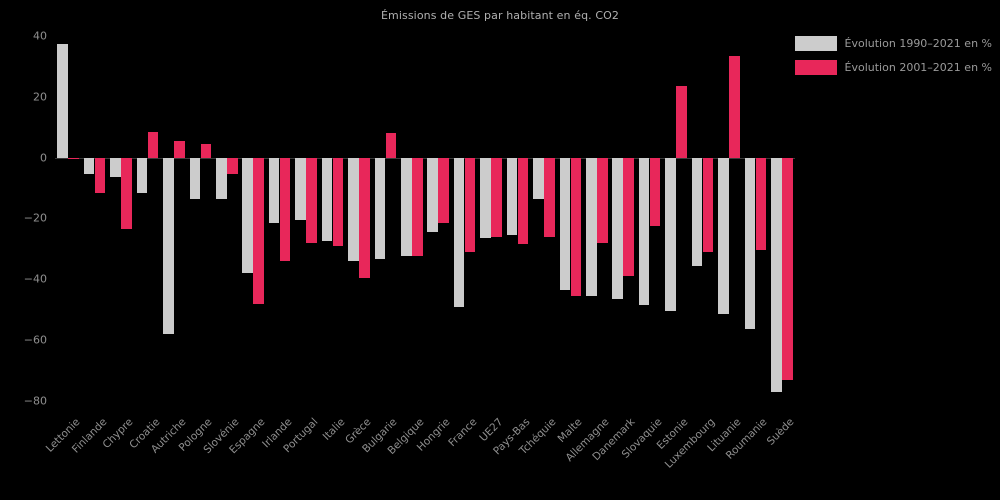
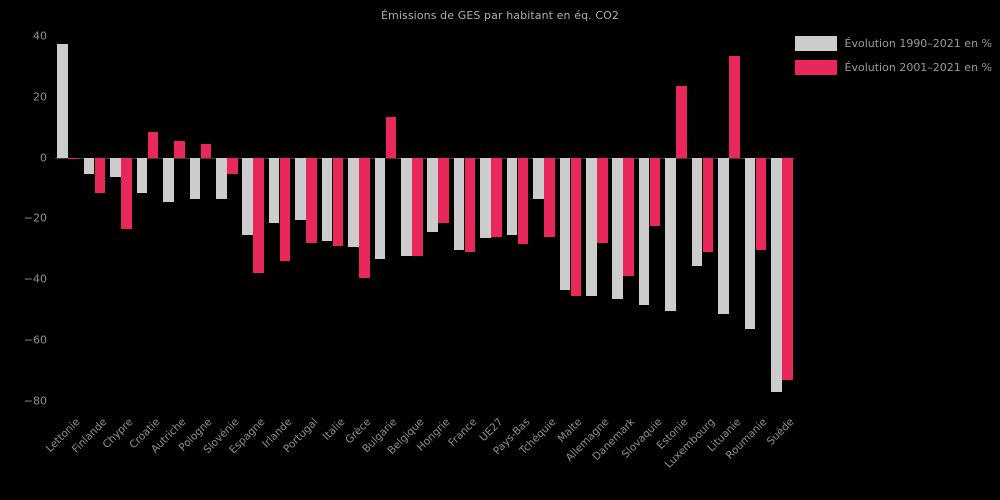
Évolution 1990–2021 en %/Autriche: -58 -> -14
Évolution 1990–2021 en %/Espagne: -38 -> -26
Évolution 2001–2021 en %/Espagne: -48 -> -38
Évolution 1990–2021 en %/Grèce: -34 -> -30
Évolution 2001–2021 en %/Bulgarie: 8 -> 14
Évolution 1990–2021 en %/France: -49 -> -30
